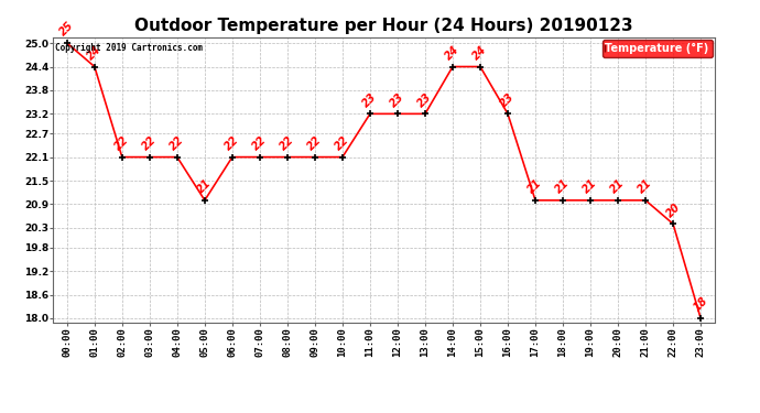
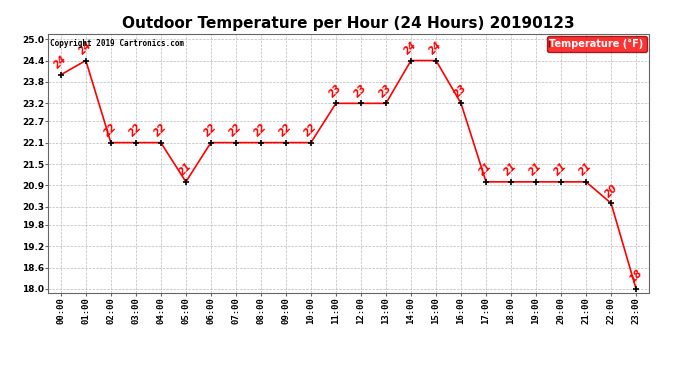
00:00: 25 -> 24
